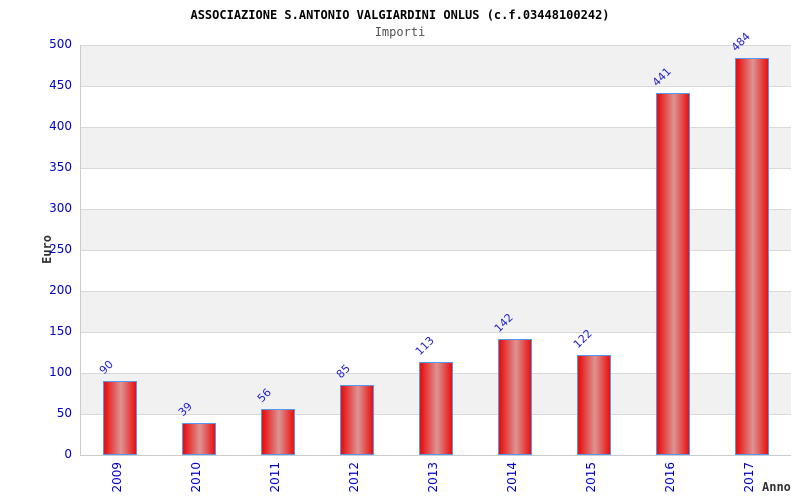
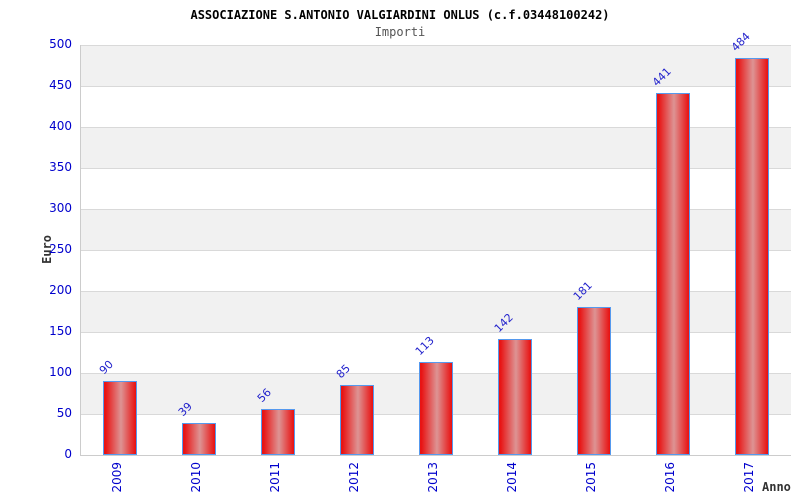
2015: 122 -> 181
